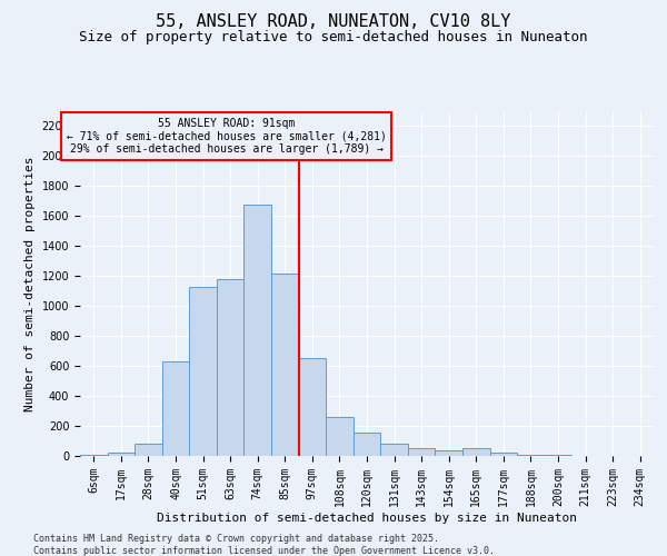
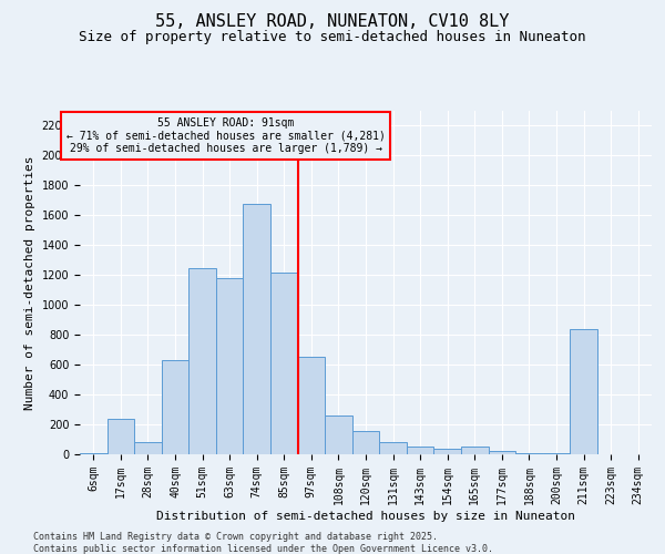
17sqm: 20 -> 240
51sqm: 1130 -> 1250
211sqm: 0 -> 840
